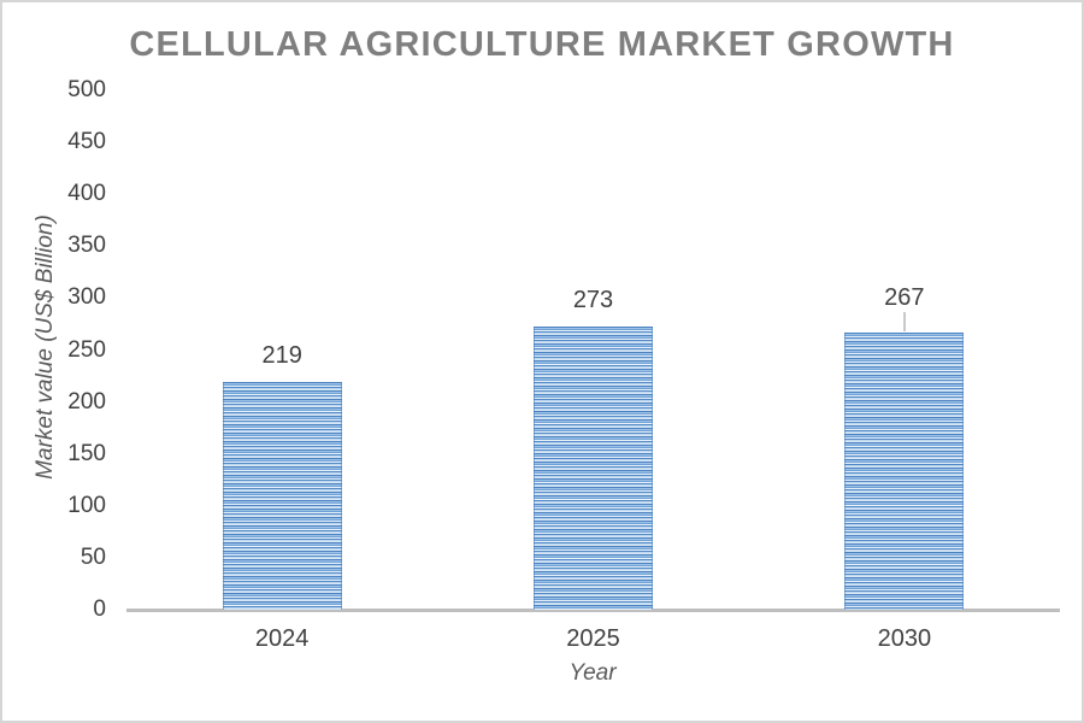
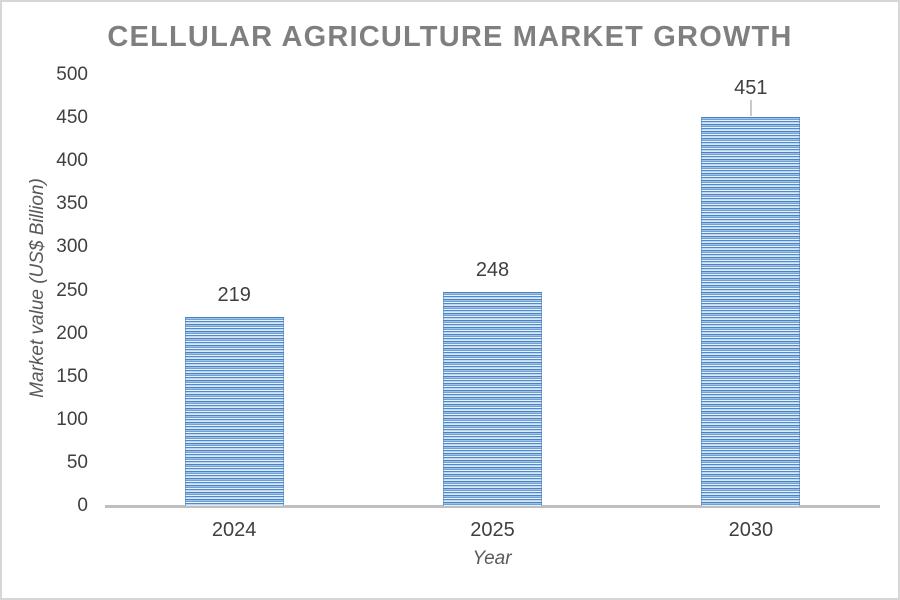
2025: 273 -> 248
2030: 267 -> 451
